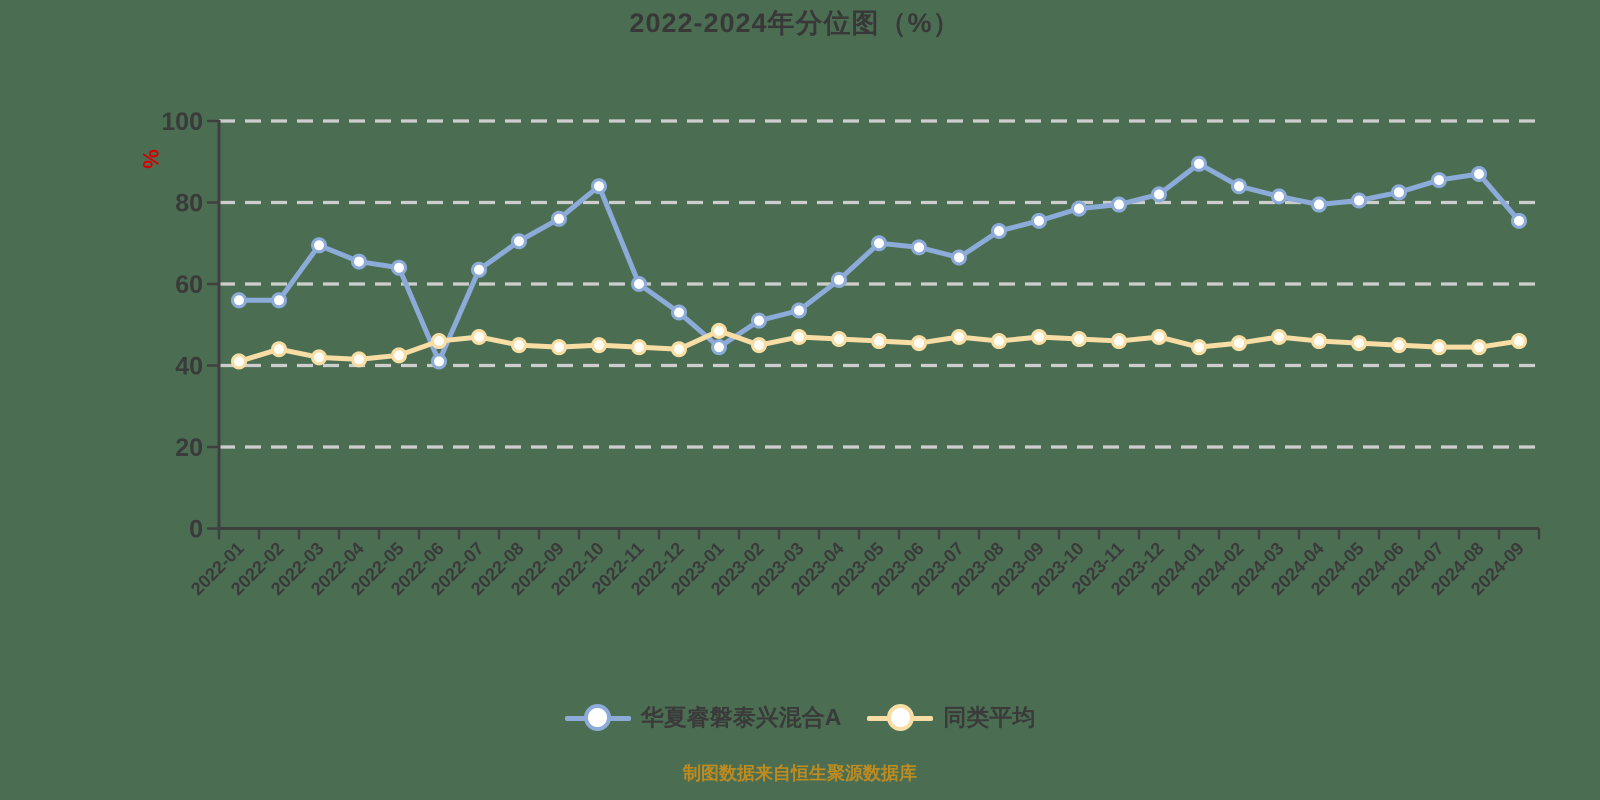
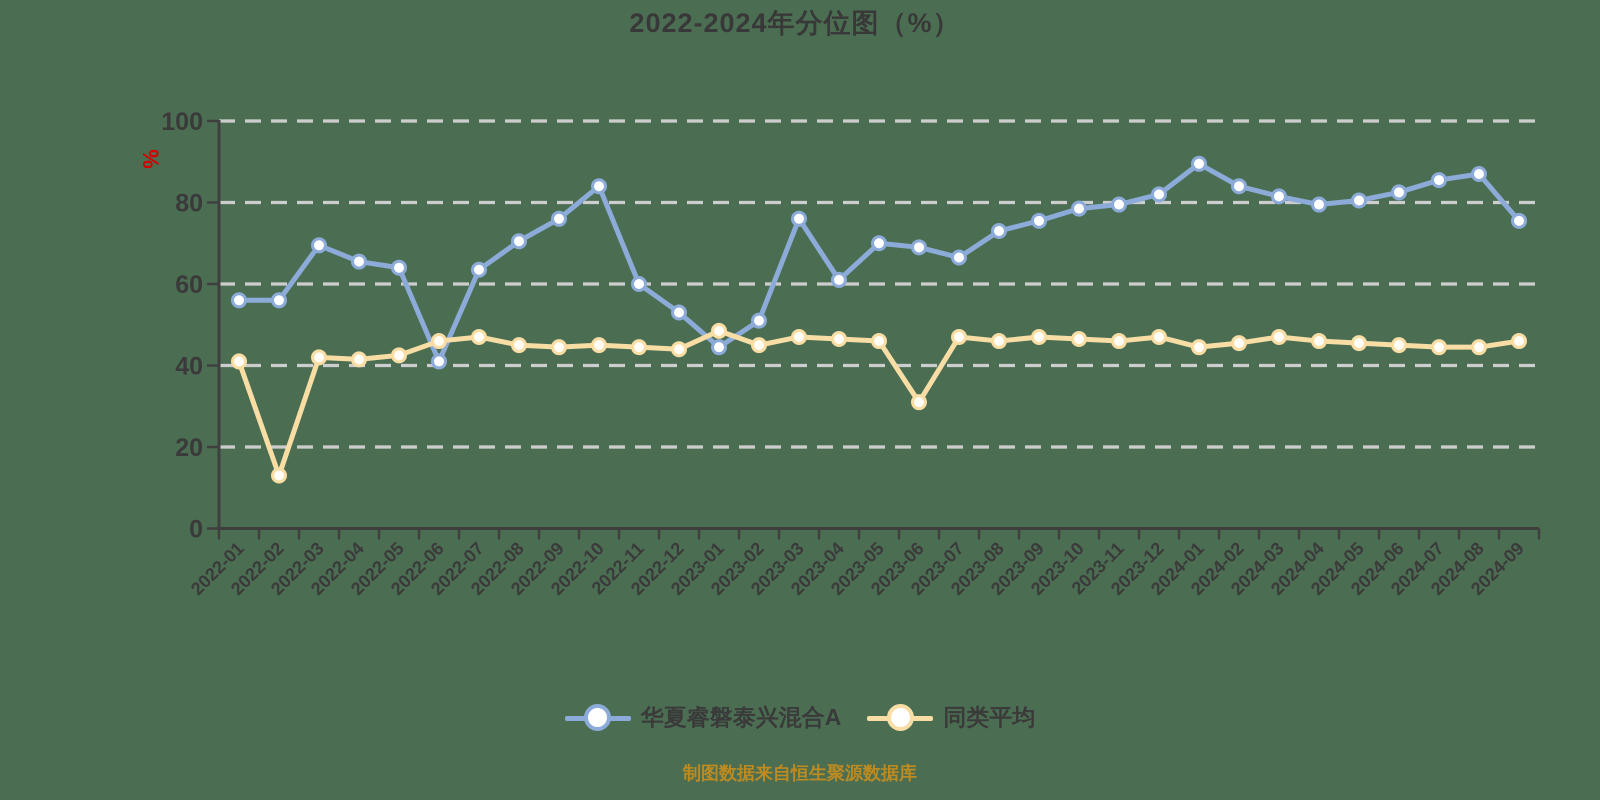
同类平均/2022-02: 44 -> 13
华夏睿磐泰兴混合A/2023-03: 54 -> 76
同类平均/2023-06: 46 -> 31
